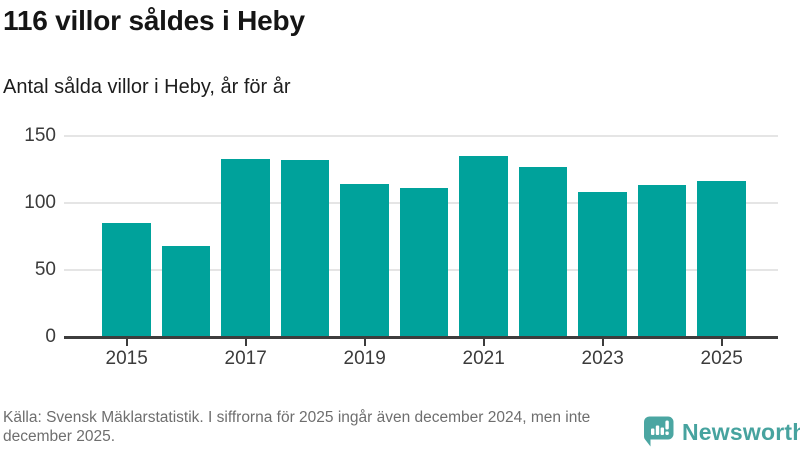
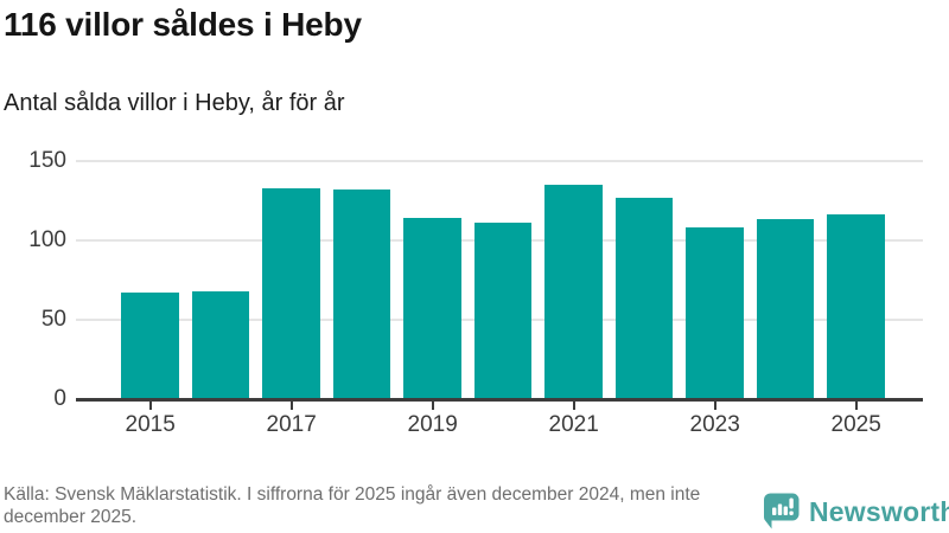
2015: 85 -> 67
